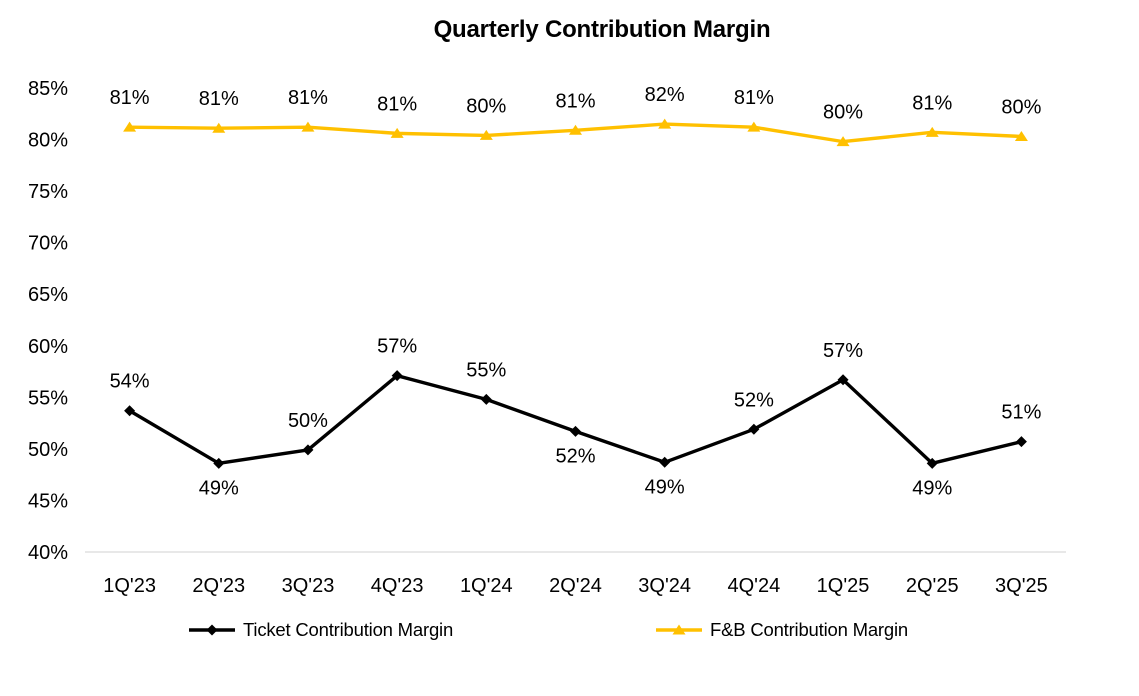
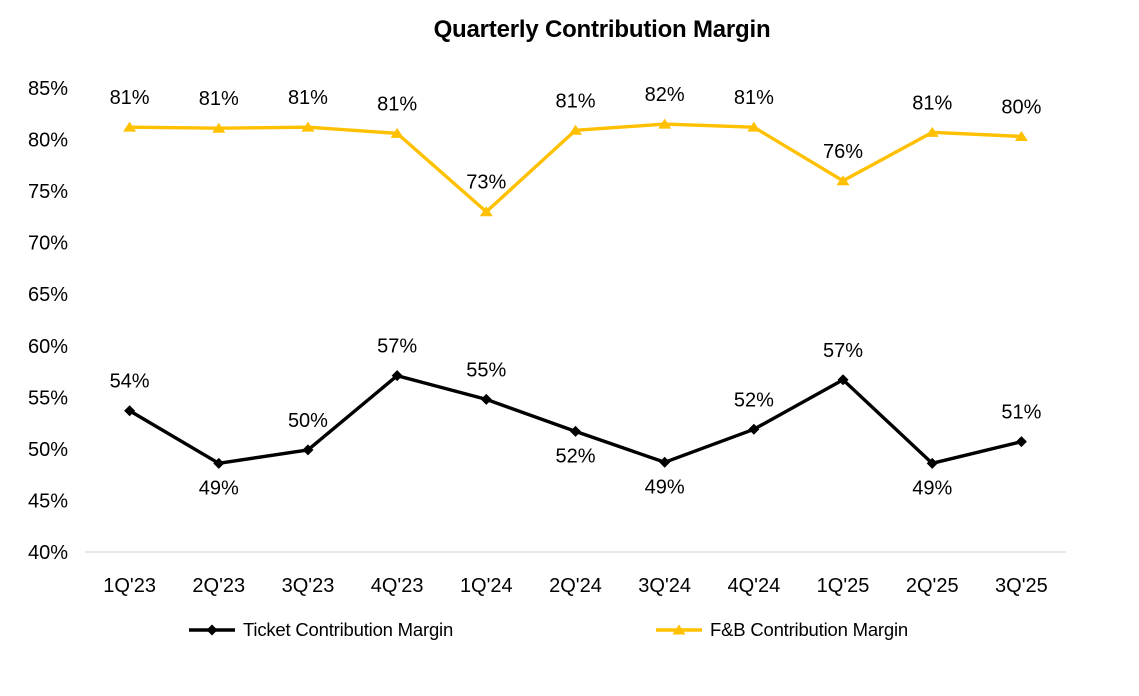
F&B Contribution Margin/1Q'24: 80% -> 73%
F&B Contribution Margin/1Q'25: 80% -> 76%
